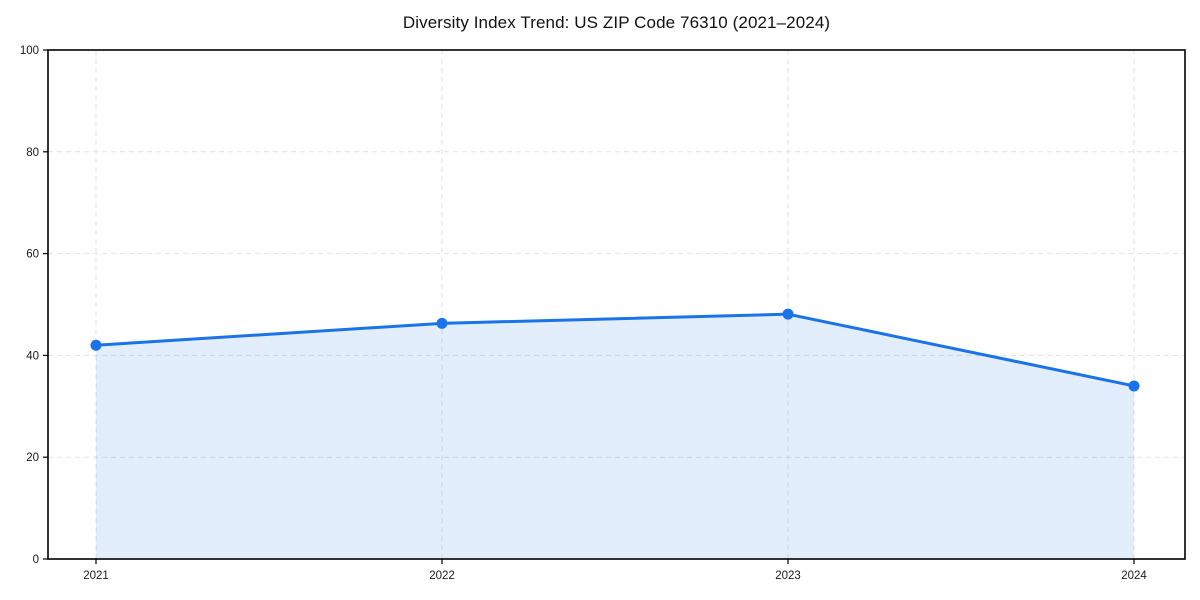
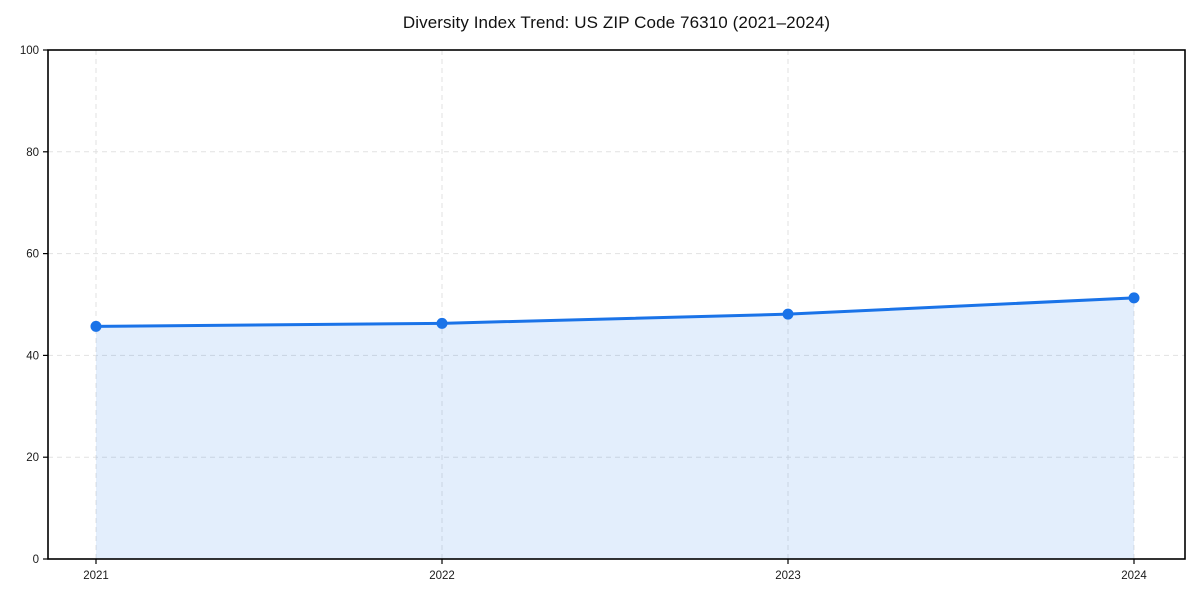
2021: 42 -> 46
2024: 34 -> 51
